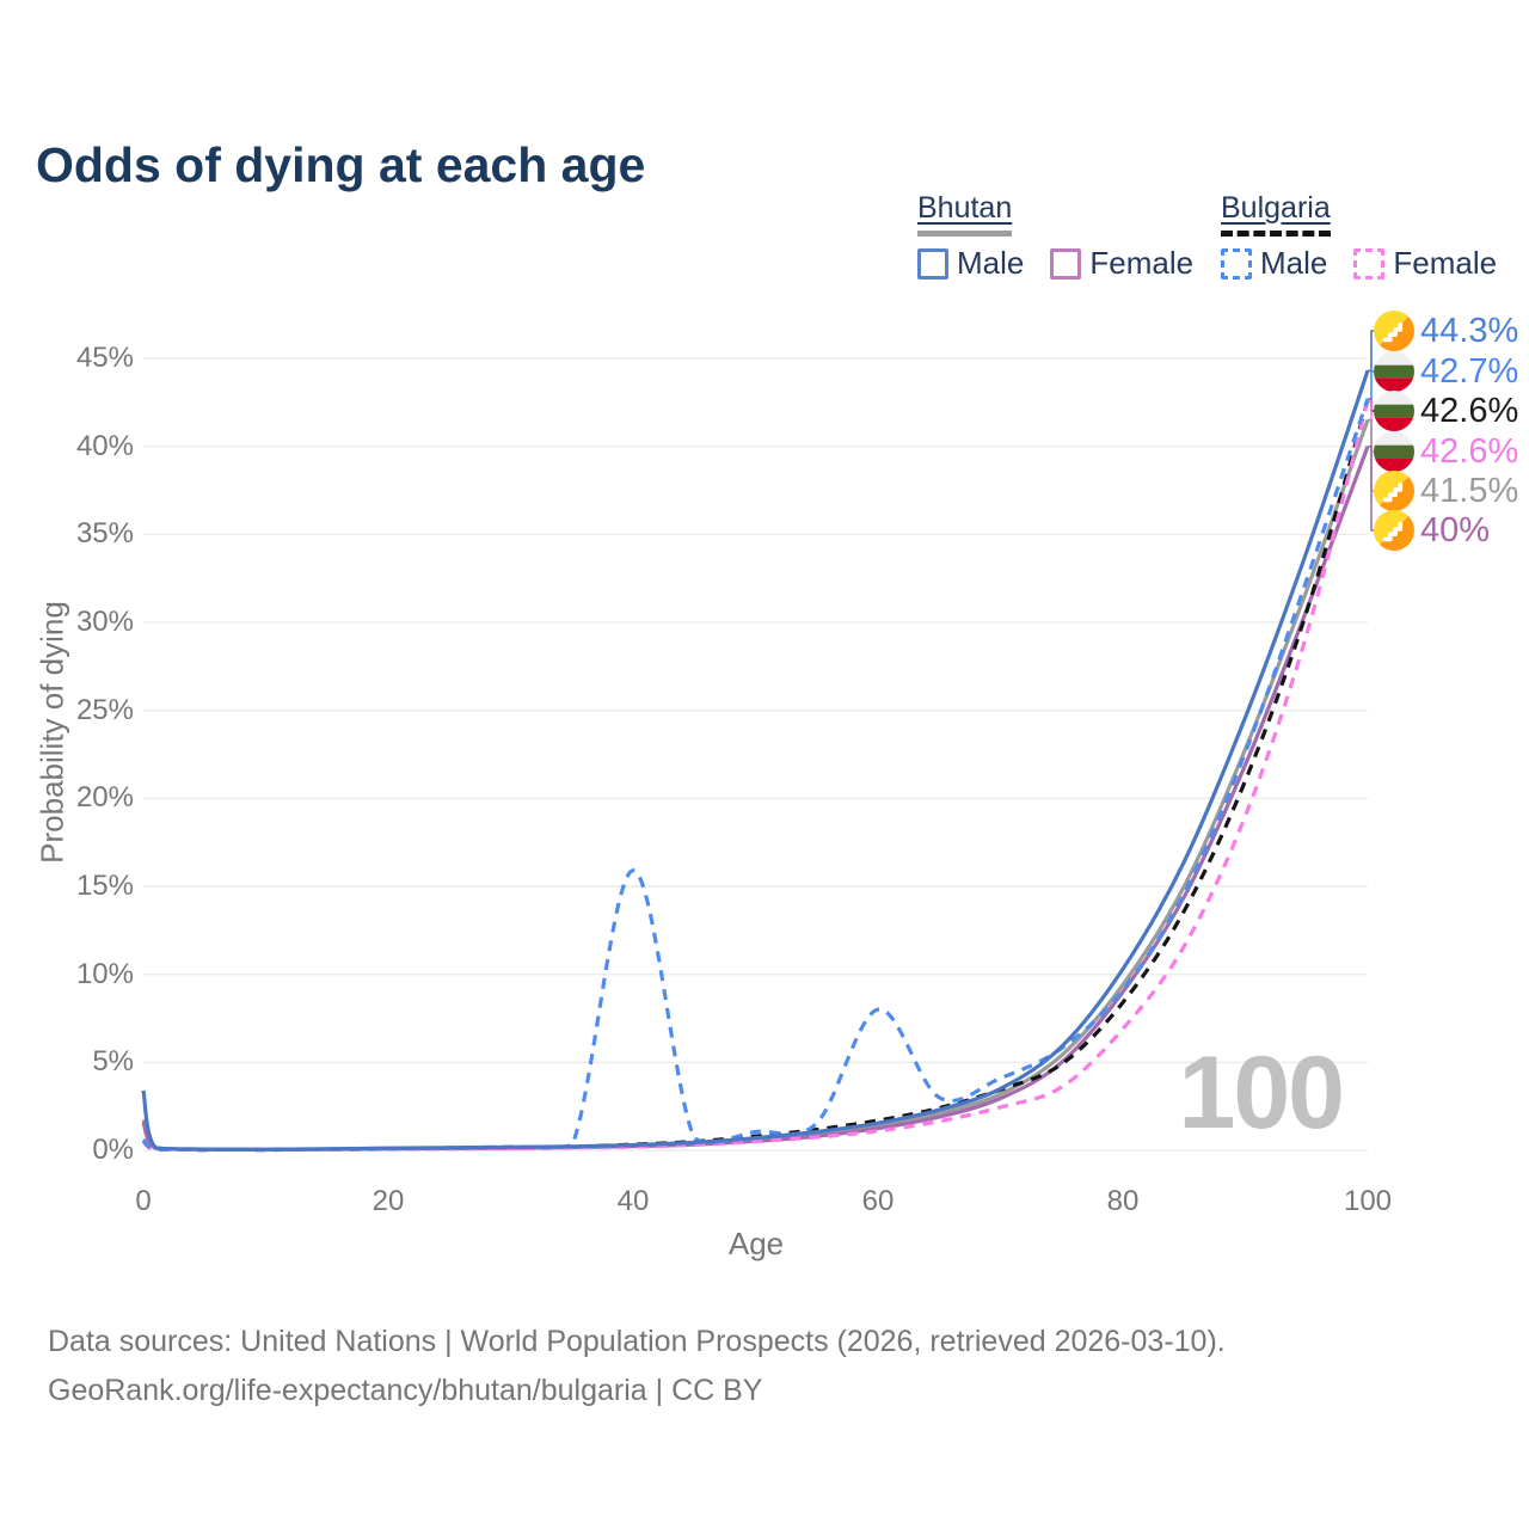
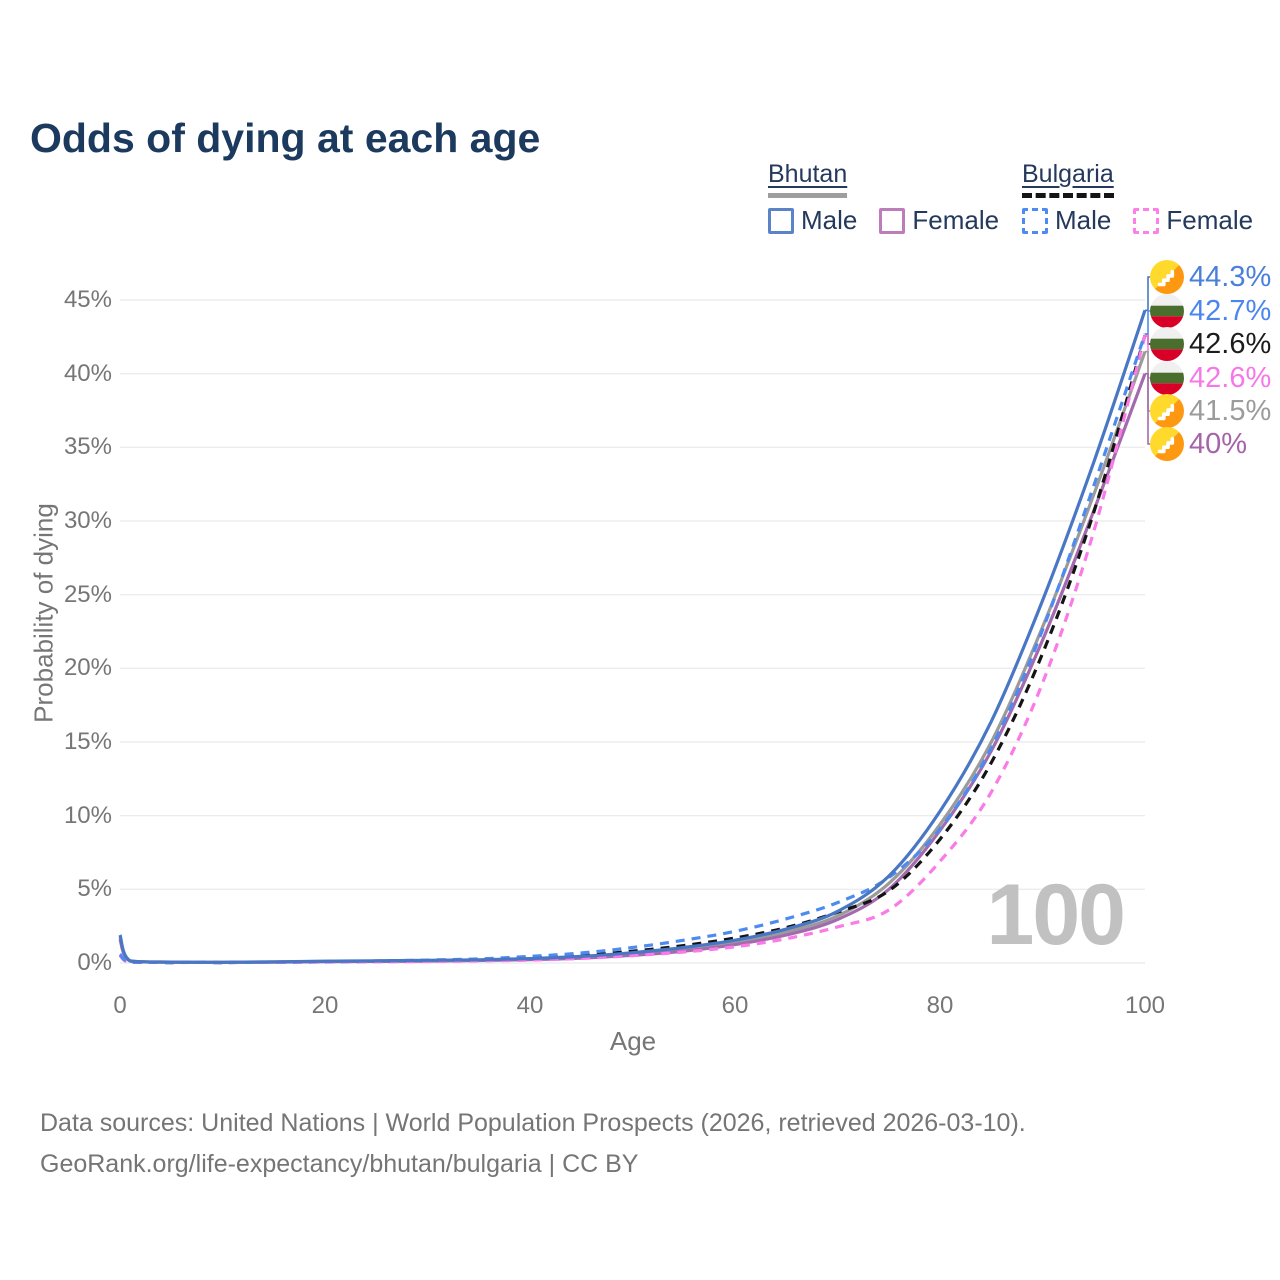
Bhutan Male/0: 3.4% -> 1.9%
Bulgaria Male/40: 15.9% -> 0.5%
Bulgaria Male/60: 8.0% -> 2.1%
